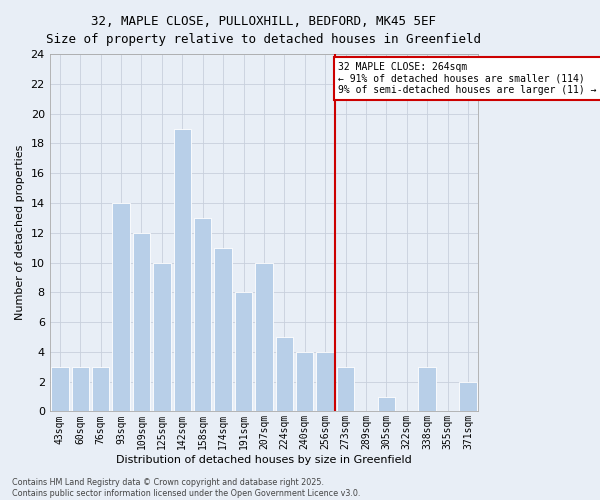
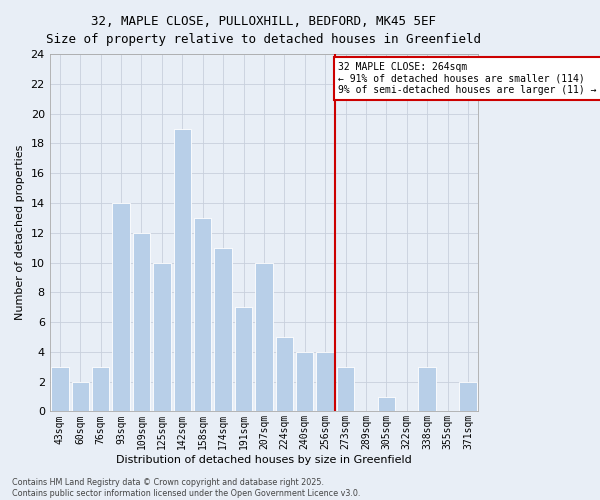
60sqm: 3 -> 2
191sqm: 8 -> 7
